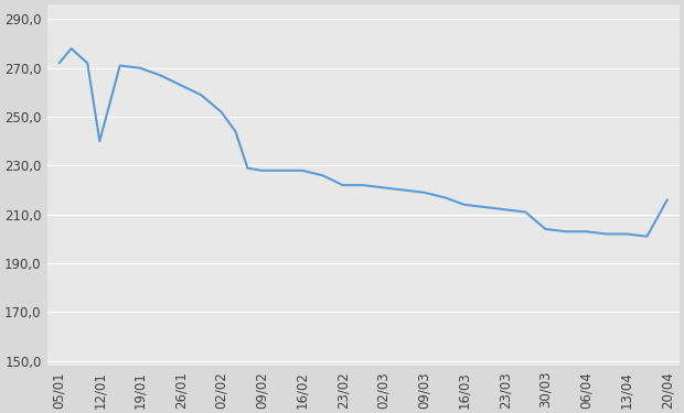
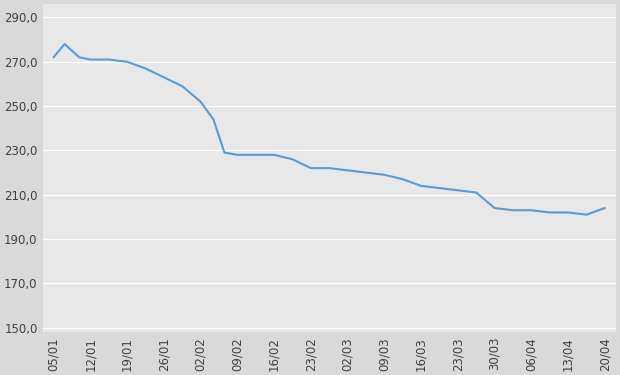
12/01: 240 -> 271
20/04: 216 -> 204
